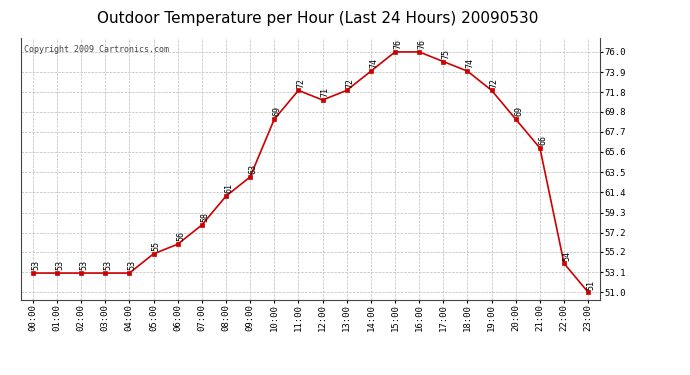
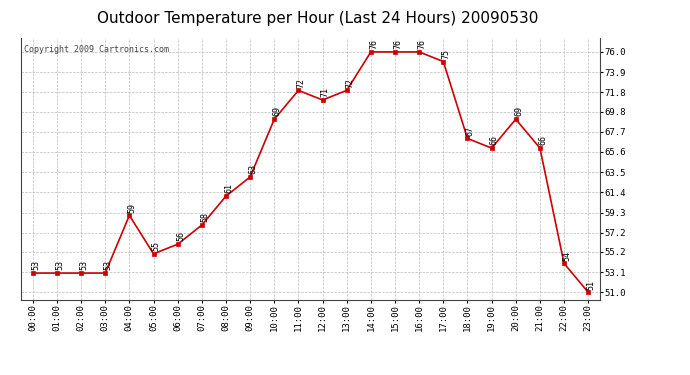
04:00: 53 -> 59
14:00: 74 -> 76
18:00: 74 -> 67
19:00: 72 -> 66
